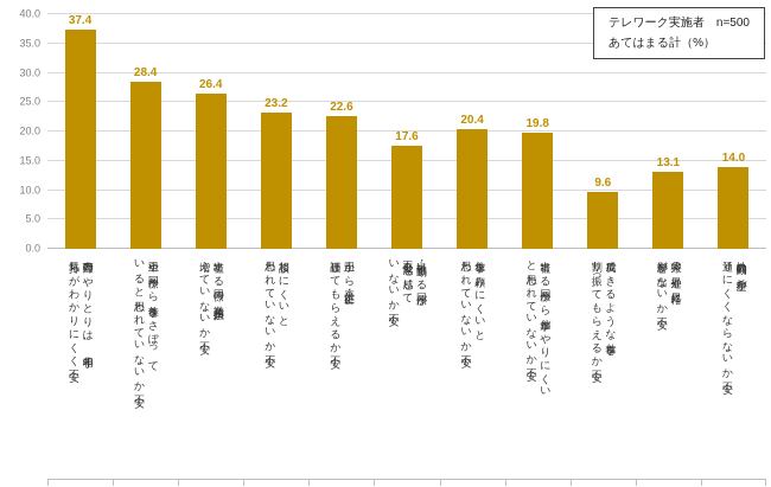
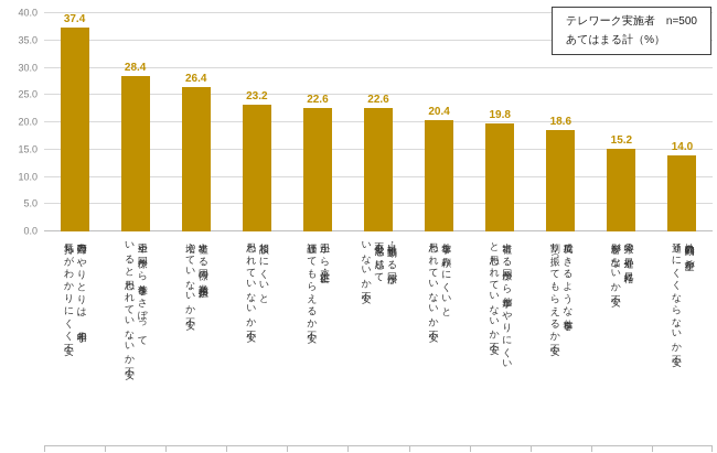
出社・出勤する同僚が 不公平感を感じて いないか不安: 17.6 -> 22.6
成長できるような仕事を 割り振ってもらえるか不安: 9.6 -> 18.6
将来の昇進や昇格に 影響が出ないか不安: 13.1 -> 15.2
